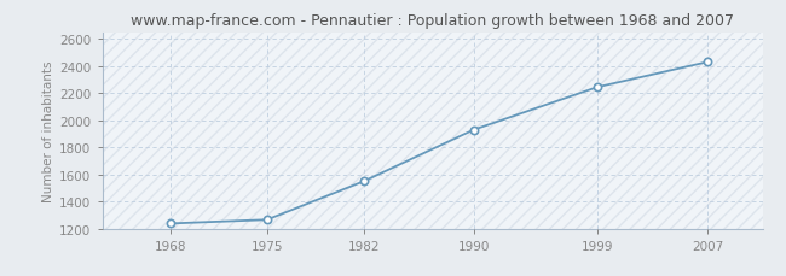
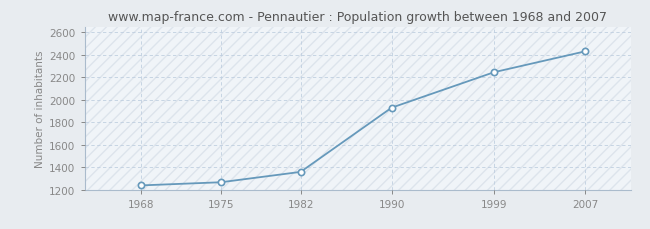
1982: 1550 -> 1360
